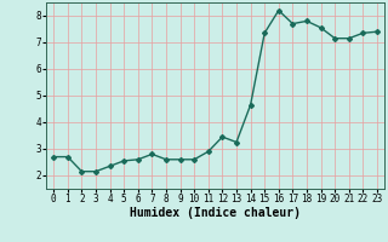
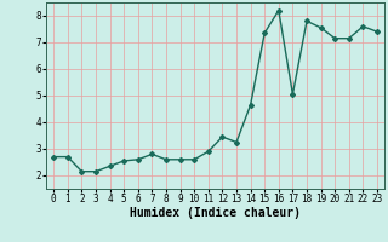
17: 7.70 -> 5.05
22: 7.35 -> 7.60
